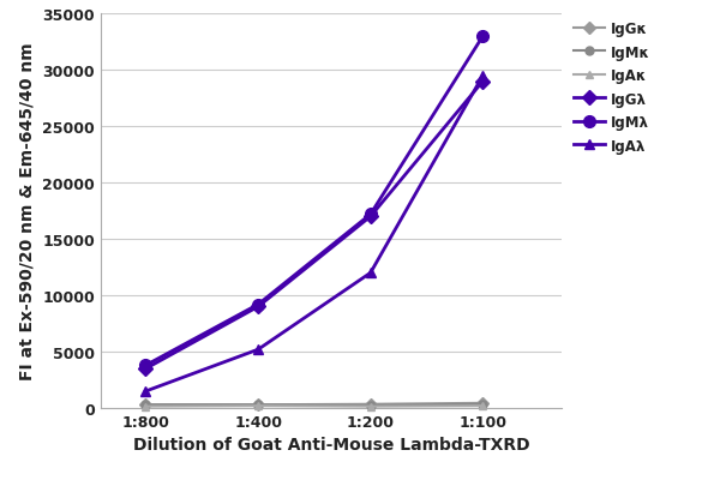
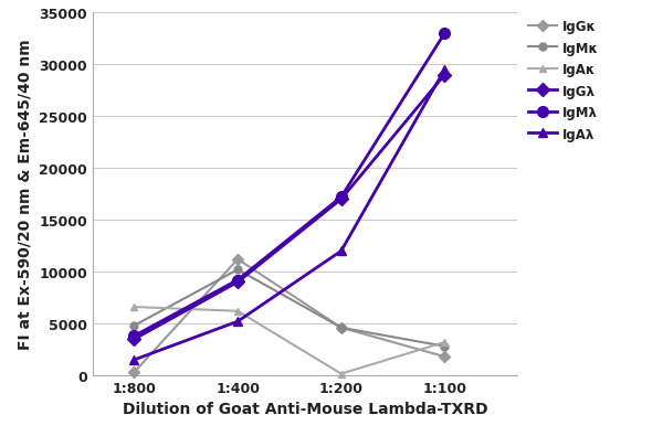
IgMκ/1:800: 300 -> 4800
IgAκ/1:800: 200 -> 6600
IgGκ/1:400: 300 -> 11200
IgMκ/1:400: 300 -> 10200
IgAκ/1:400: 200 -> 6200
IgGκ/1:200: 400 -> 4600
IgMκ/1:200: 200 -> 4600
IgGκ/1:100: 400 -> 1800
IgMκ/1:100: 400 -> 2800
IgAκ/1:100: 200 -> 3200
